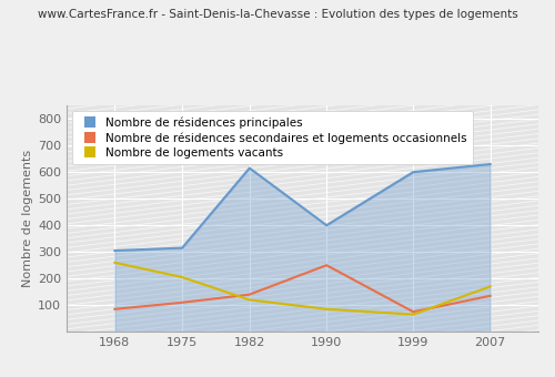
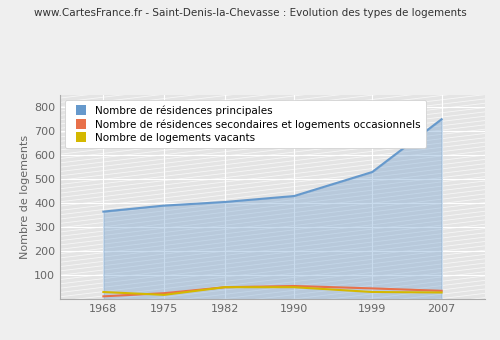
Nombre de résidences principales/1968: 305 -> 365
Nombre de résidences secondaires et logements occasionnels/1968: 85 -> 12
Nombre de logements vacants/1968: 260 -> 30
Nombre de résidences principales/1975: 315 -> 390
Nombre de résidences secondaires et logements occasionnels/1975: 110 -> 25
Nombre de logements vacants/1975: 205 -> 18
Nombre de résidences principales/1982: 615 -> 405
Nombre de résidences secondaires et logements occasionnels/1982: 140 -> 50
Nombre de logements vacants/1982: 120 -> 50
Nombre de résidences principales/1990: 400 -> 430
Nombre de résidences secondaires et logements occasionnels/1990: 250 -> 55
Nombre de logements vacants/1990: 85 -> 50
Nombre de résidences principales/1999: 600 -> 530
Nombre de résidences secondaires et logements occasionnels/1999: 75 -> 45
Nombre de logements vacants/1999: 65 -> 30
Nombre de résidences principales/2007: 630 -> 750
Nombre de résidences secondaires et logements occasionnels/2007: 135 -> 35
Nombre de logements vacants/2007: 170 -> 28
